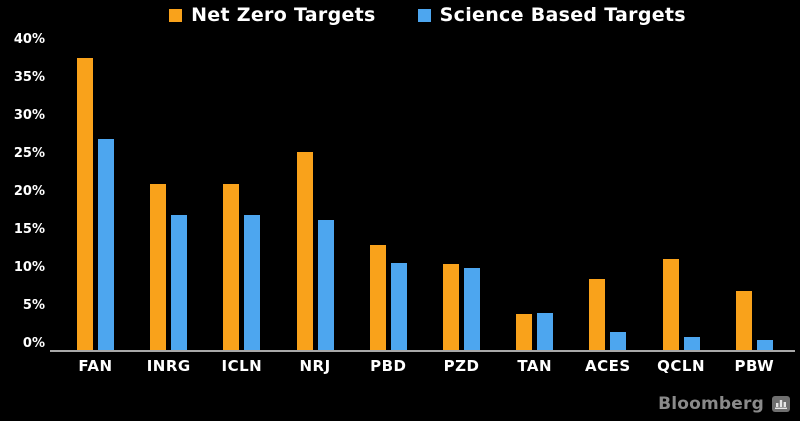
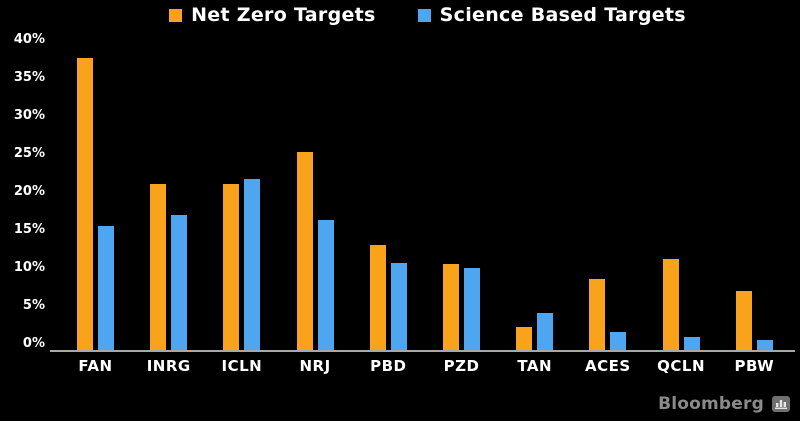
Science Based Targets/FAN: 27% -> 16%
Science Based Targets/ICLN: 17% -> 22%
Net Zero Targets/TAN: 5% -> 3%
